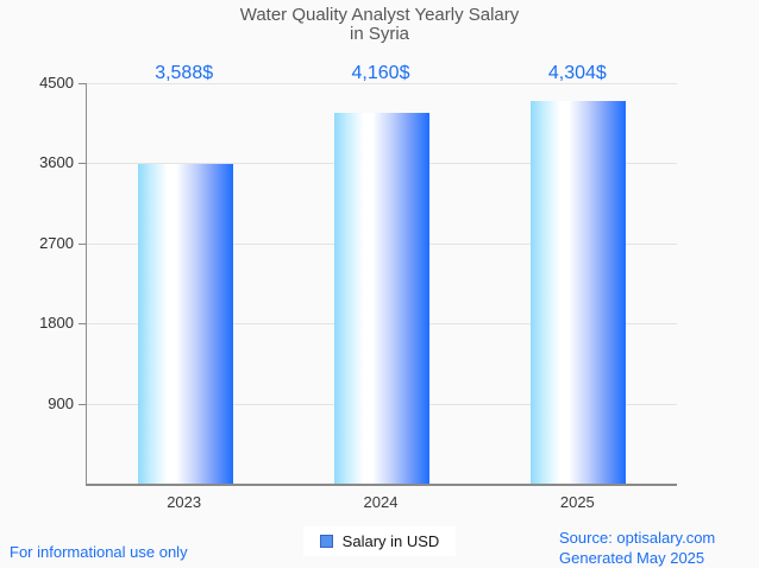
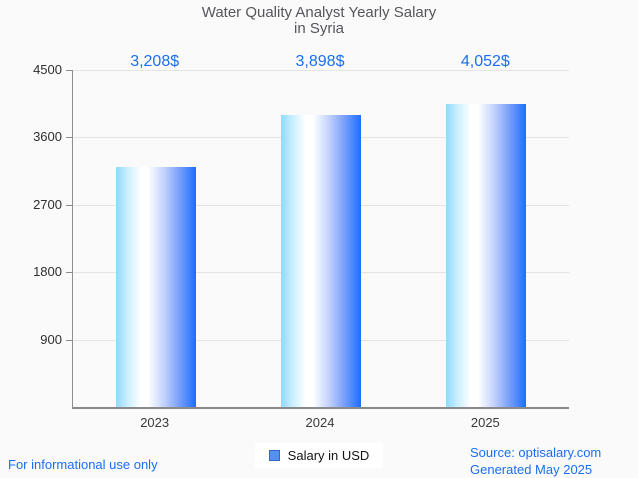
2023: 3,588 -> 3,208
2024: 4,160 -> 3,898
2025: 4,304 -> 4,052
